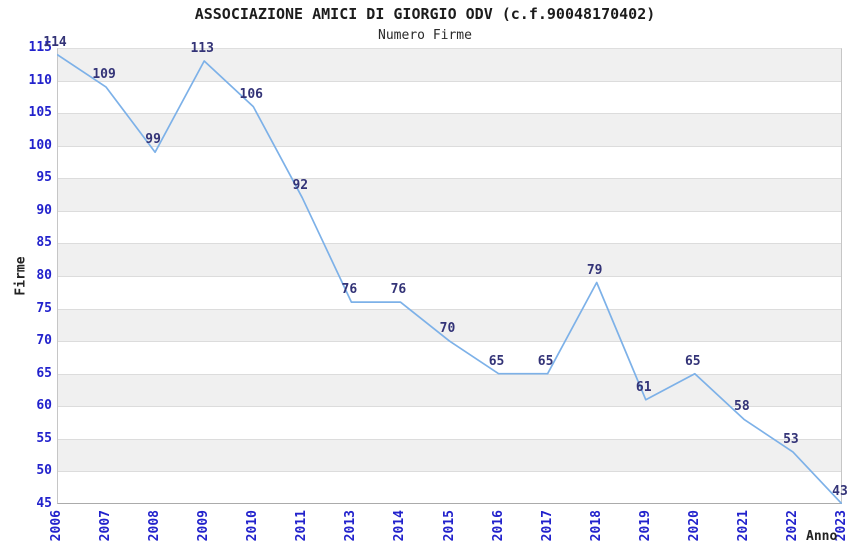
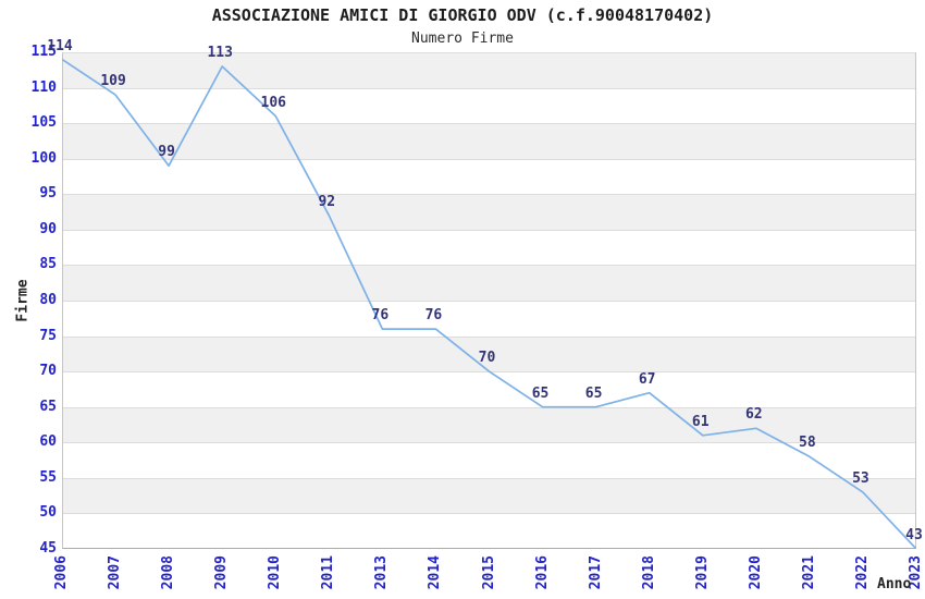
2018: 79 -> 67
2020: 65 -> 62
